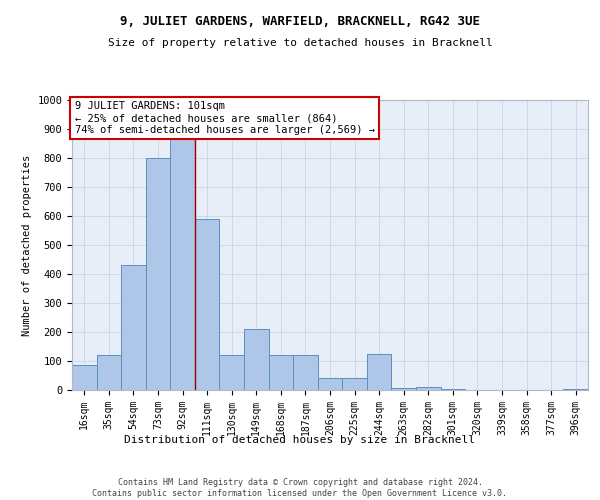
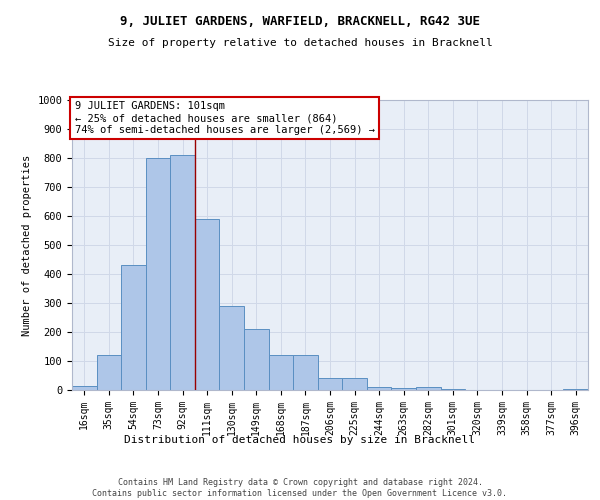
16sqm: 85 -> 15
92sqm: 865 -> 810
130sqm: 120 -> 290
244sqm: 125 -> 10
